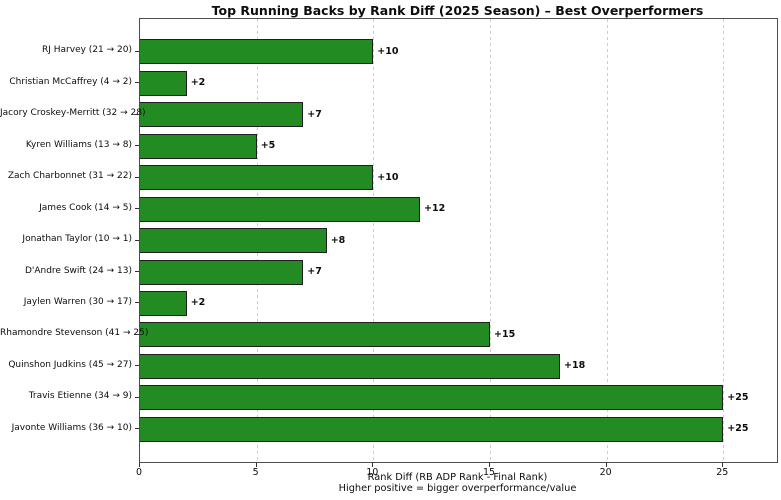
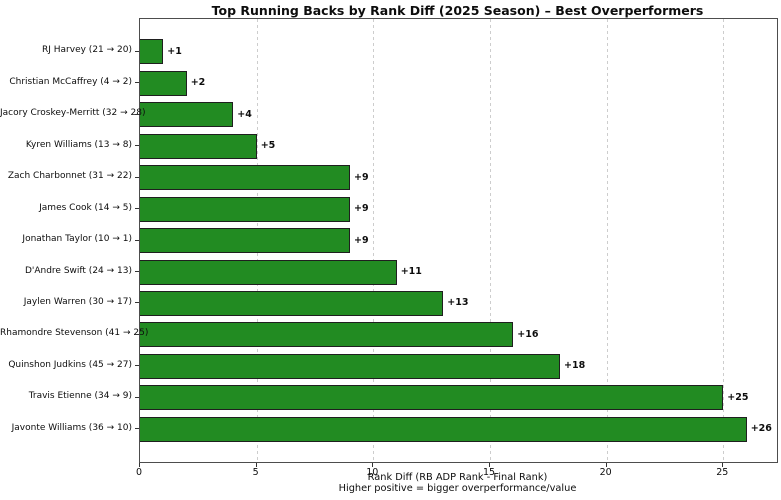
RJ Harvey (21 → 20): +10 -> +1
Jacory Croskey-Merritt (32 → 28): +7 -> +4
Zach Charbonnet (31 → 22): +10 -> +9
James Cook (14 → 5): +12 -> +9
Jonathan Taylor (10 → 1): +8 -> +9
D'Andre Swift (24 → 13): +7 -> +11
Jaylen Warren (30 → 17): +2 -> +13
Rhamondre Stevenson (41 → 25): +15 -> +16
Javonte Williams (36 → 10): +25 -> +26
